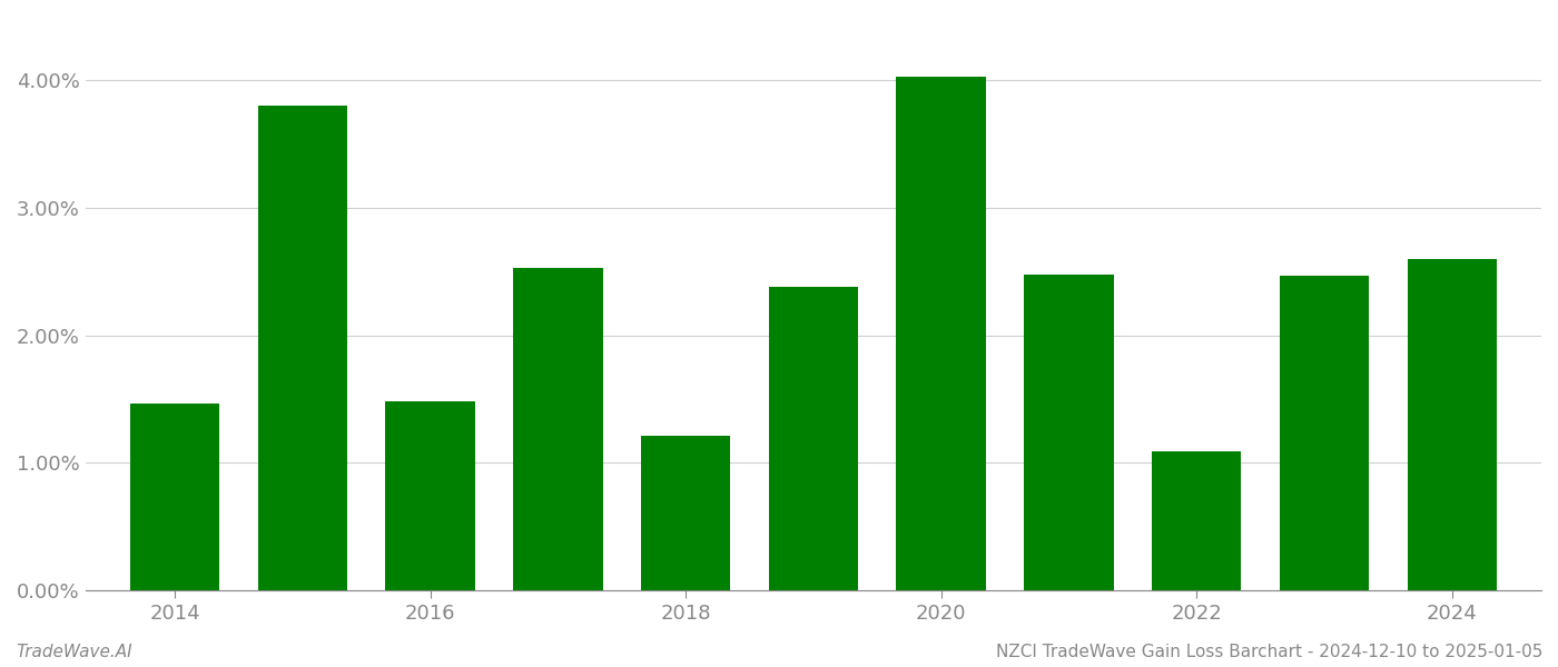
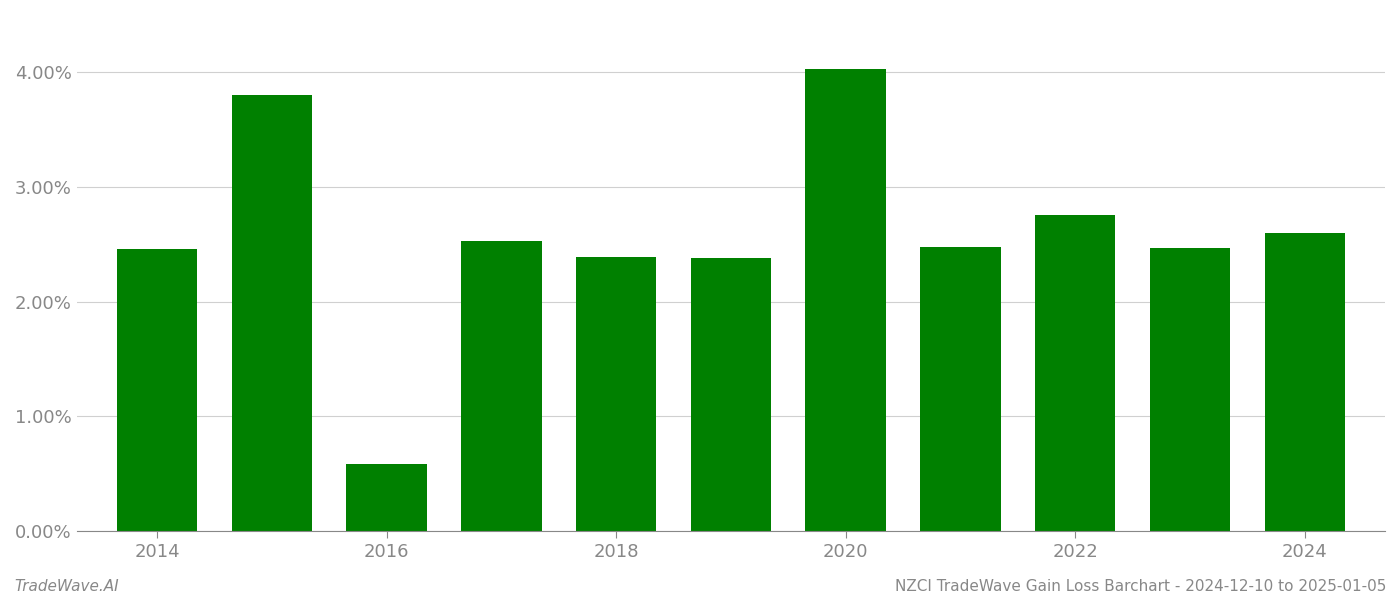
2014: 1.47% -> 2.46%
2016: 1.48% -> 0.59%
2018: 1.21% -> 2.39%
2022: 1.09% -> 2.76%
